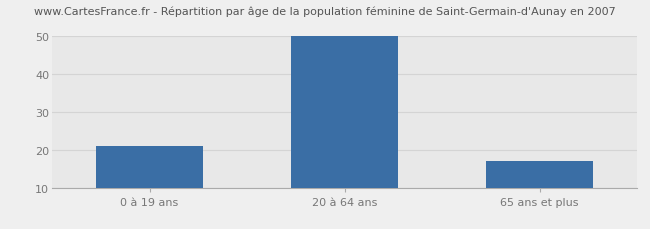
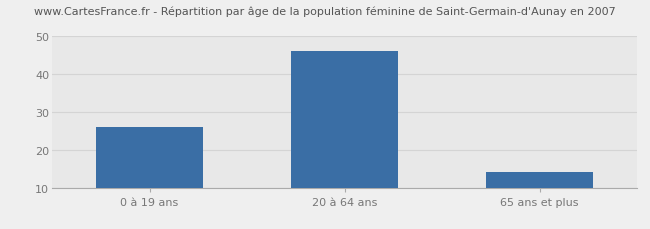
0 à 19 ans: 21 -> 26
20 à 64 ans: 50 -> 46
65 ans et plus: 17 -> 14
